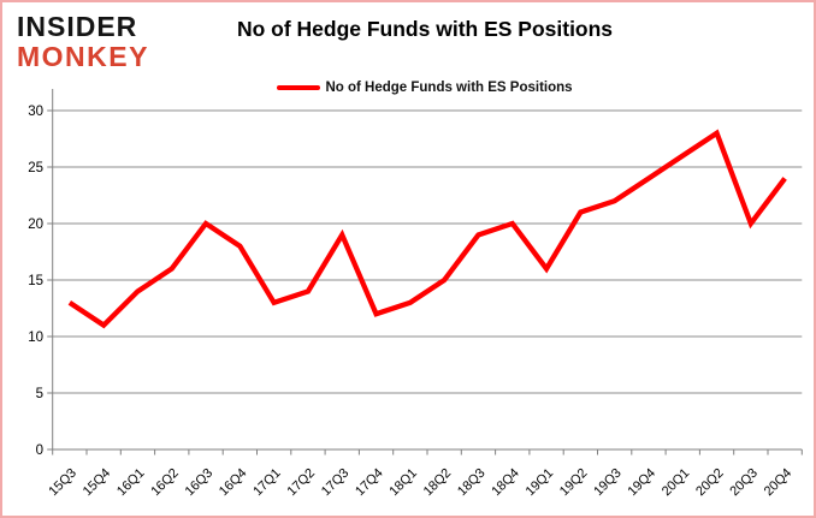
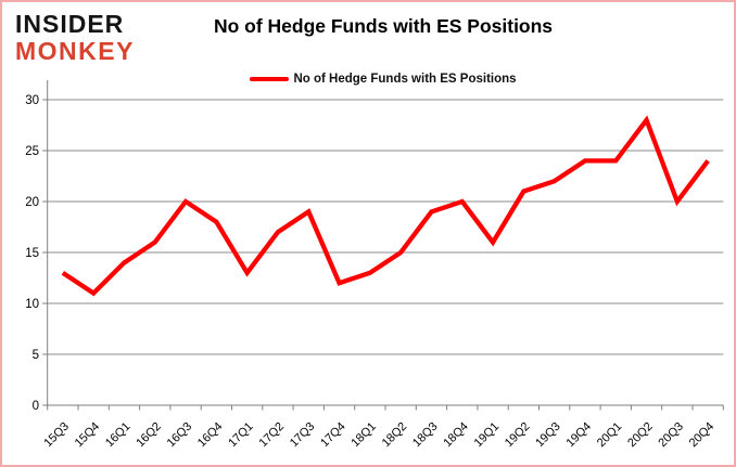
17Q2: 14 -> 17
20Q1: 26 -> 24
